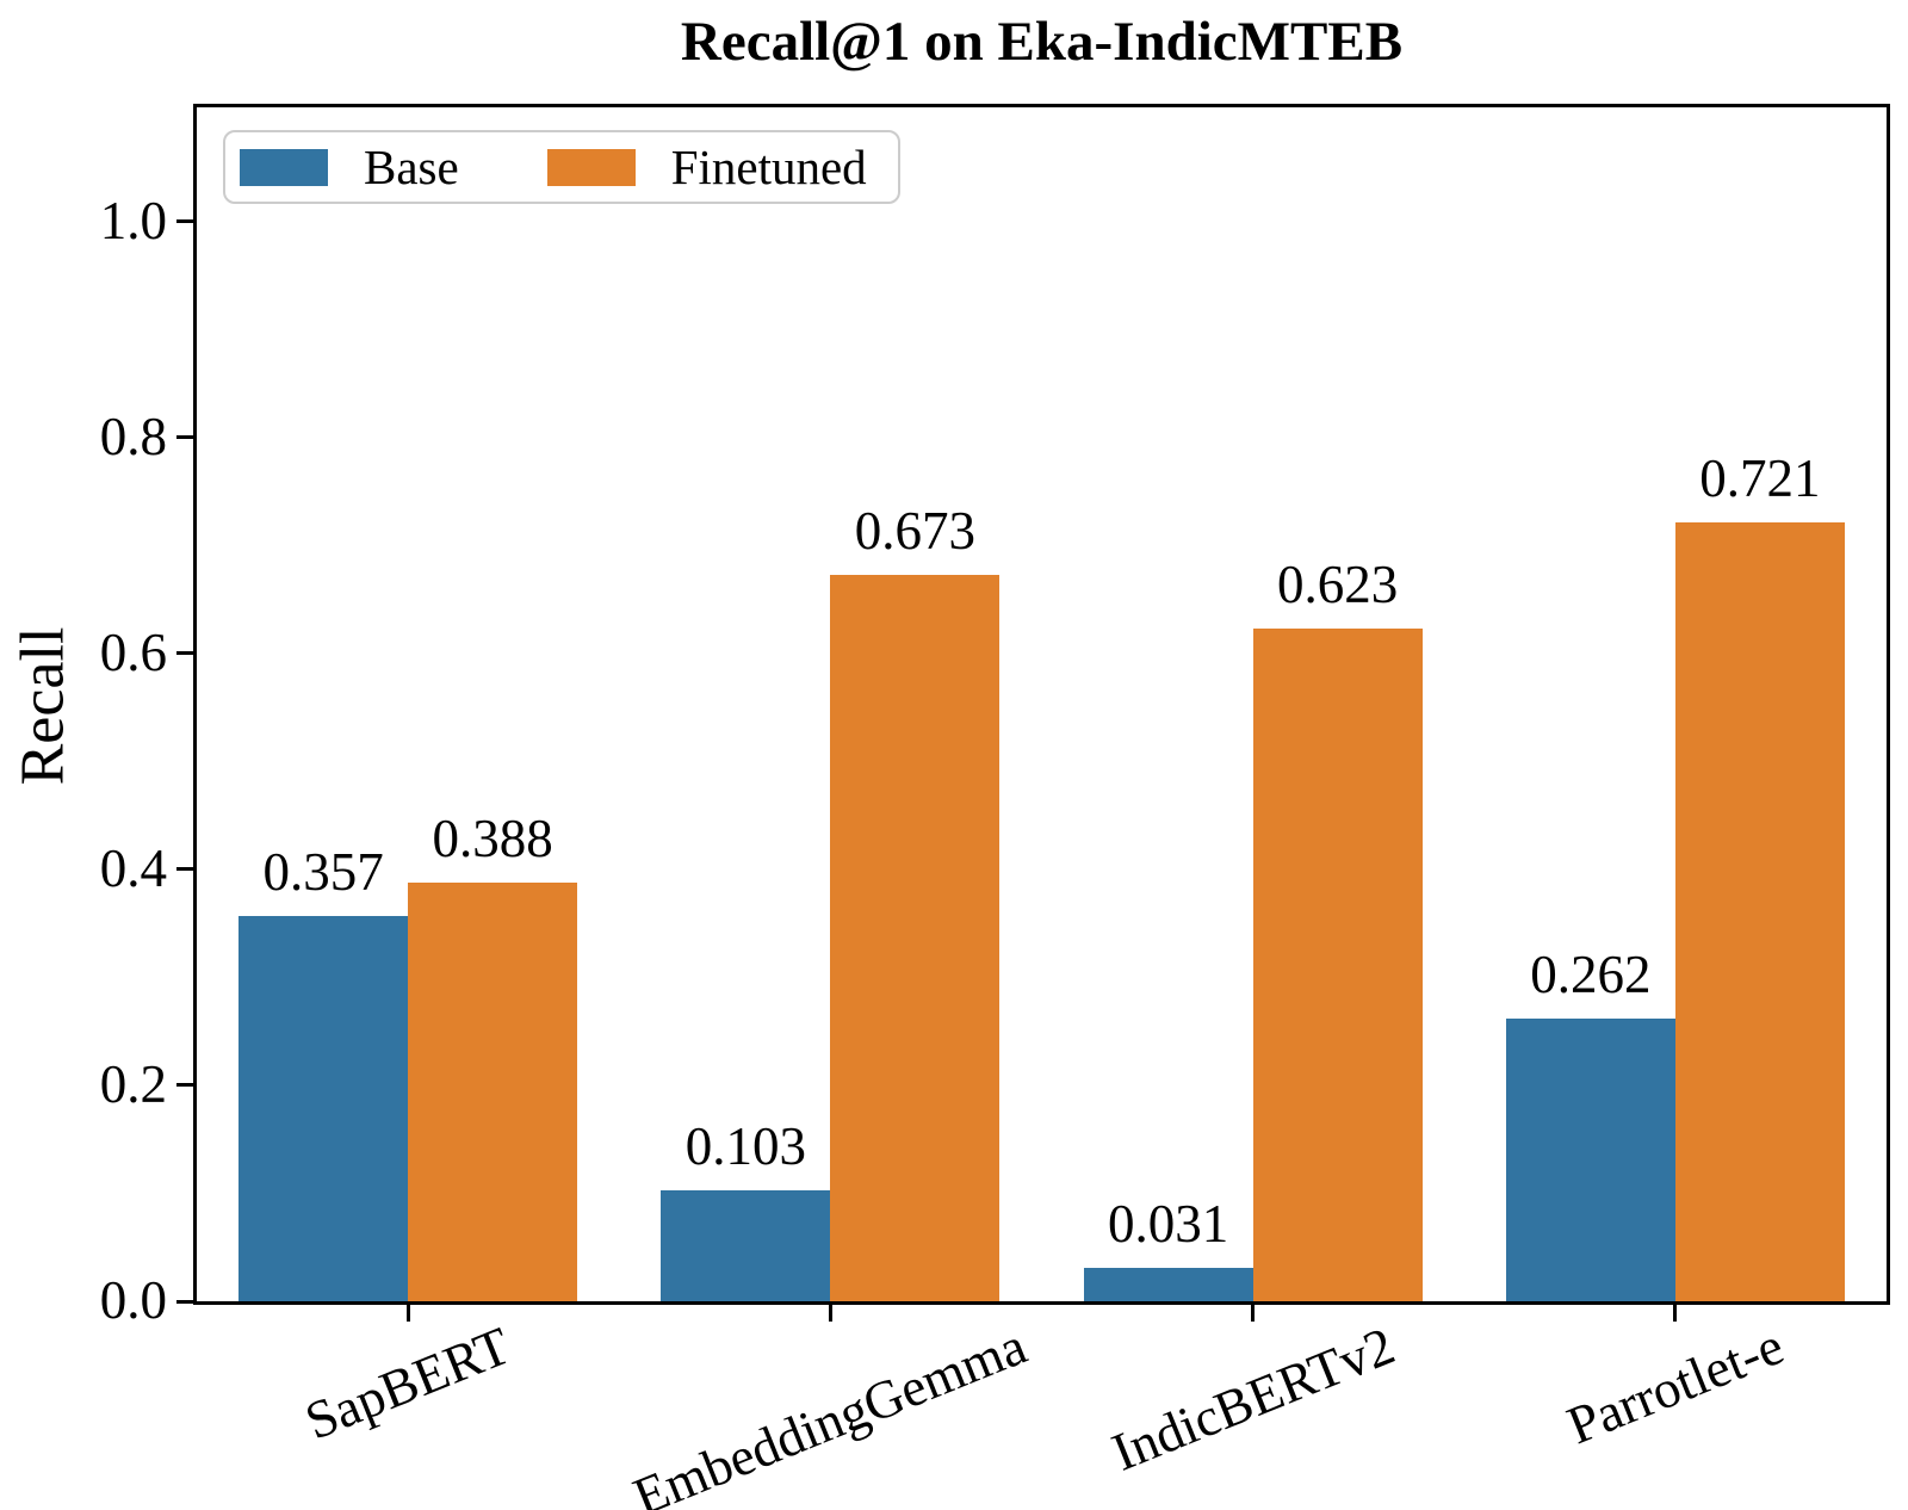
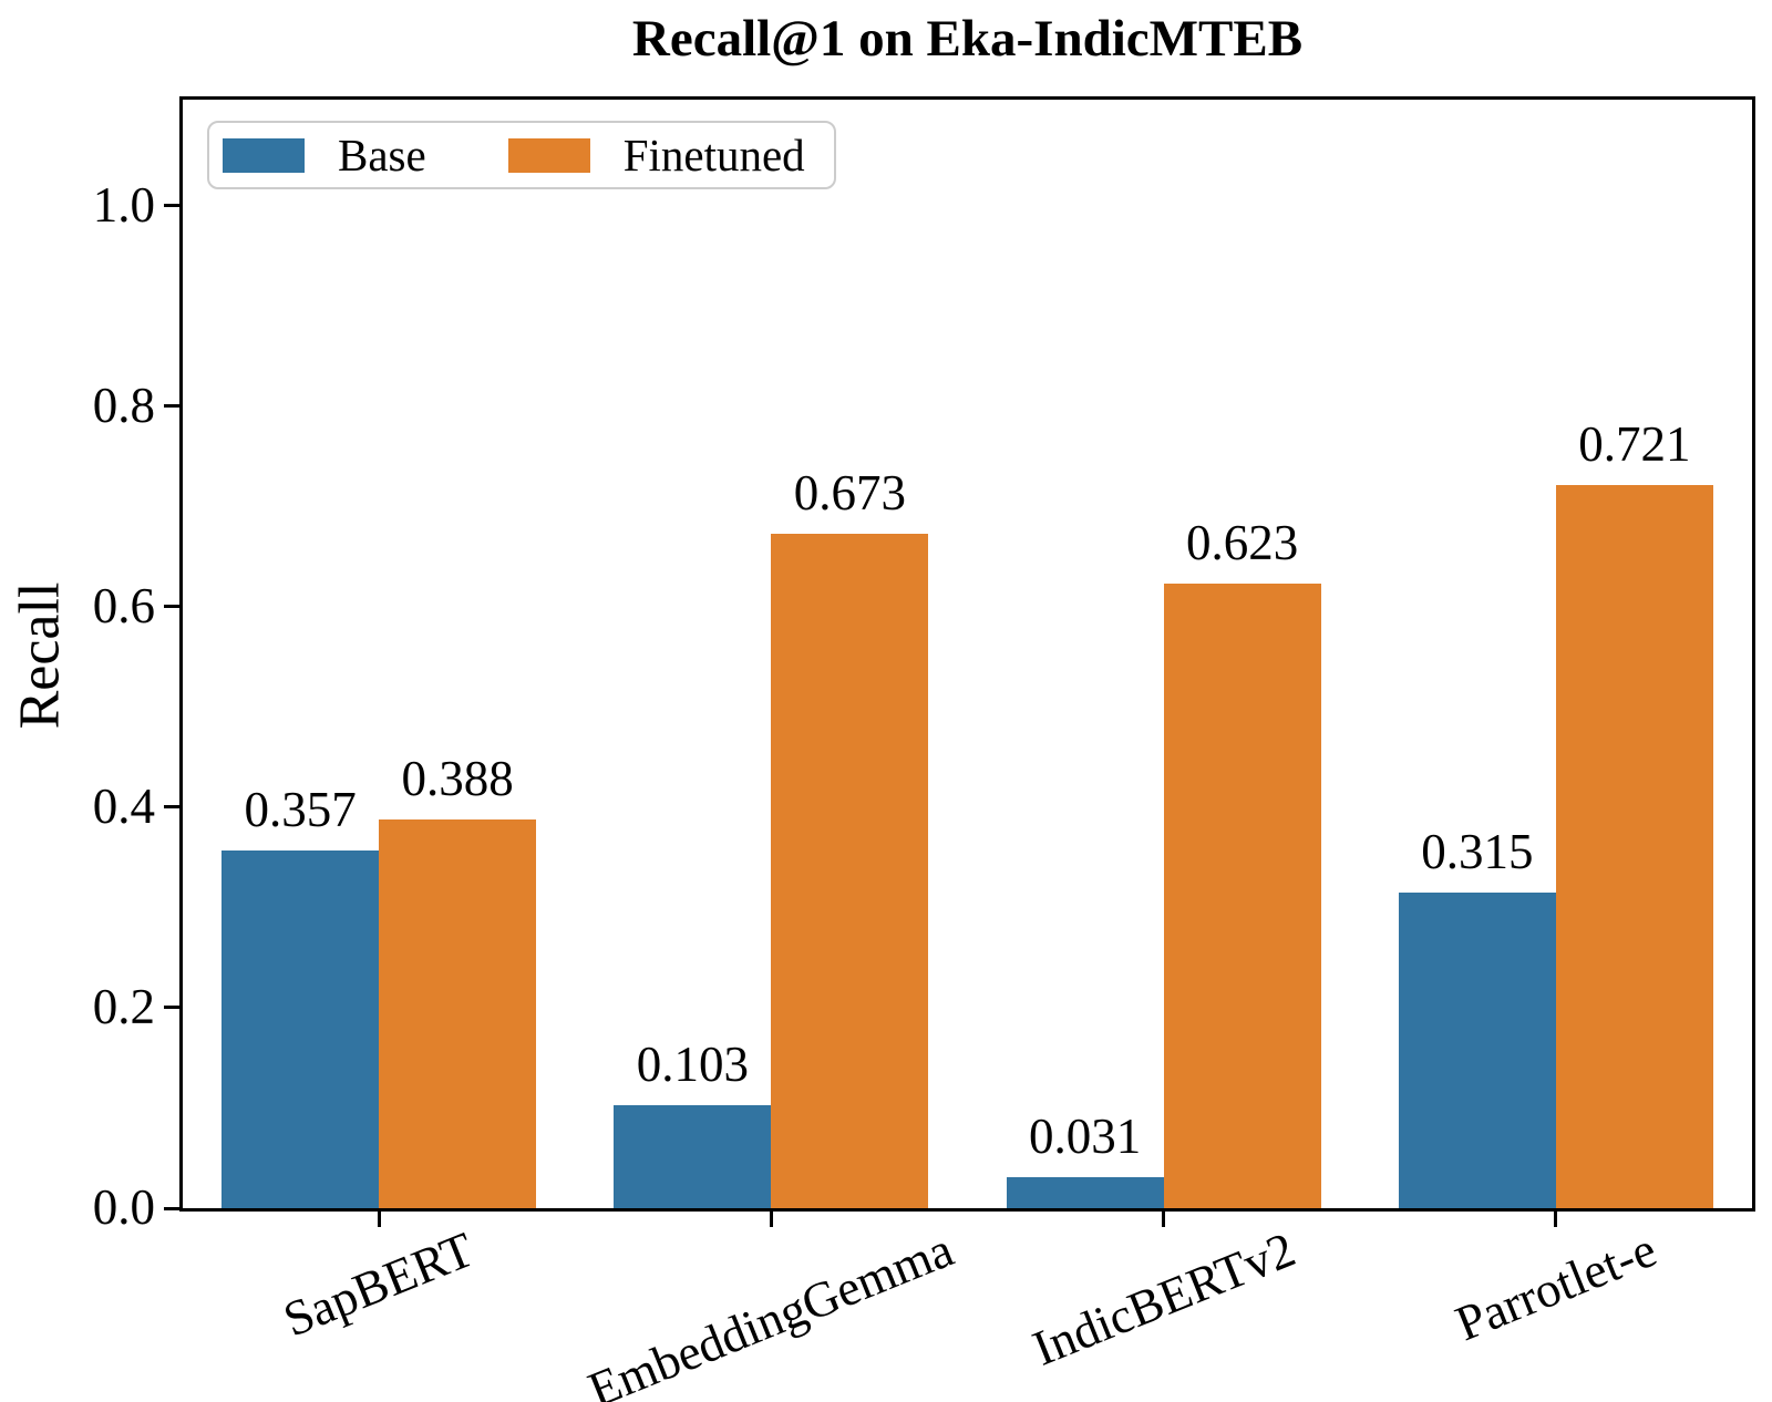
Base/Parrotlet-e: 0.262 -> 0.315
